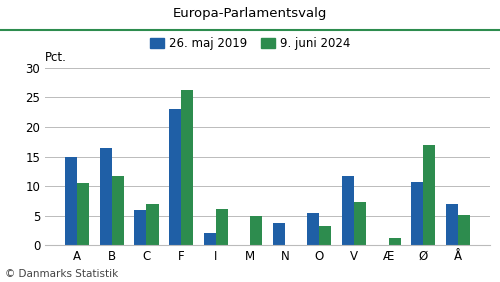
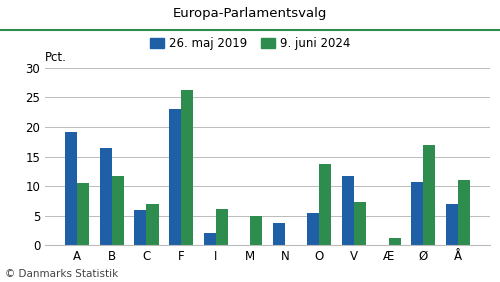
26. maj 2019/A: 15.0 -> 19.2
9. juni 2024/O: 3.3 -> 13.8
9. juni 2024/Å: 5.2 -> 11.0
